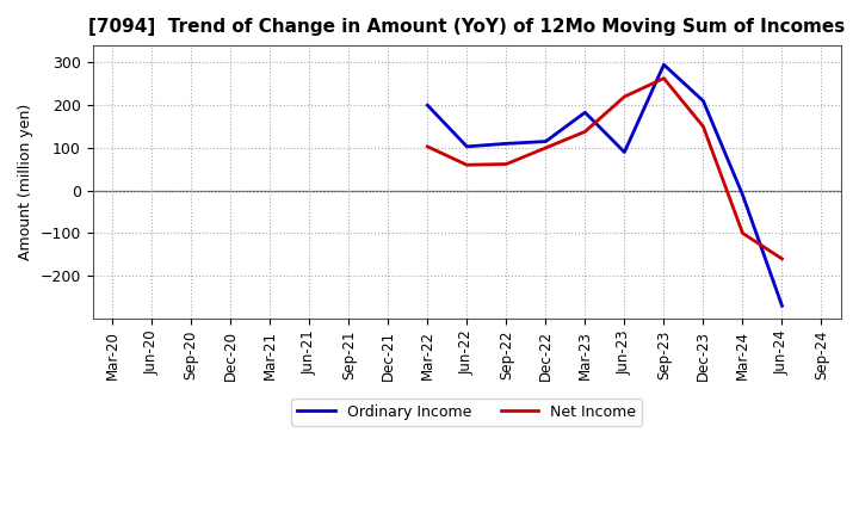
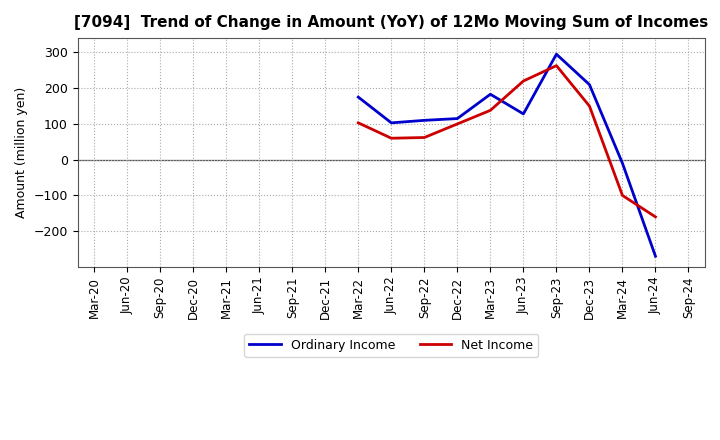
Ordinary Income/Mar-22: 200 -> 175
Ordinary Income/Jun-23: 90 -> 128
